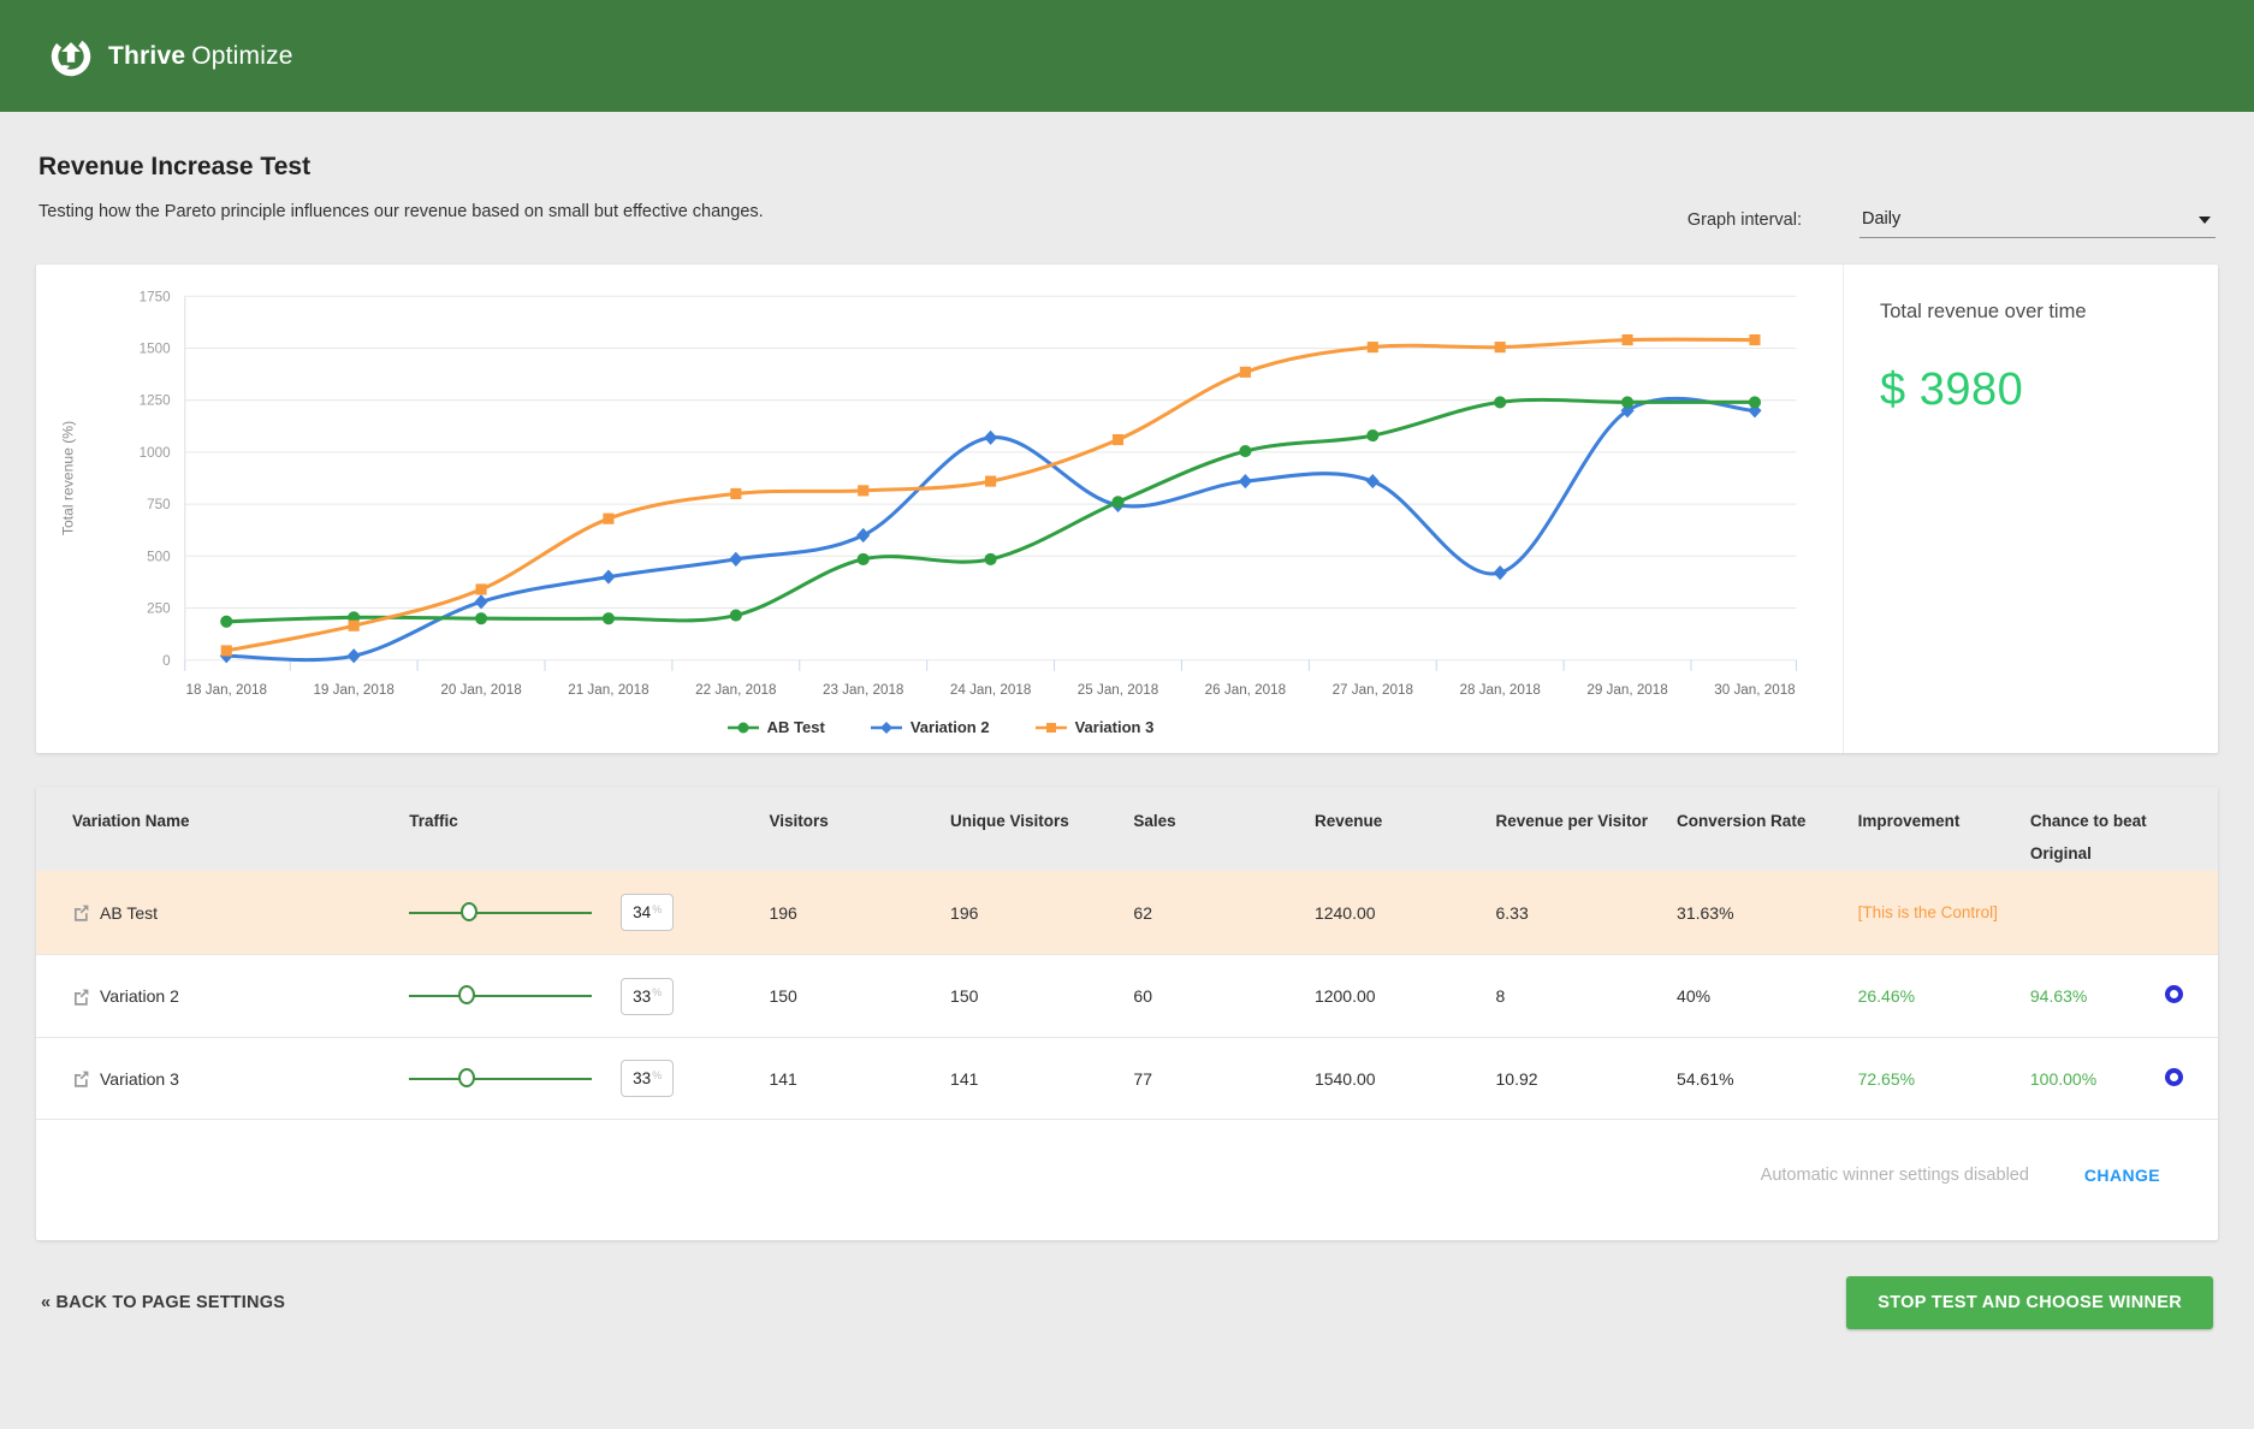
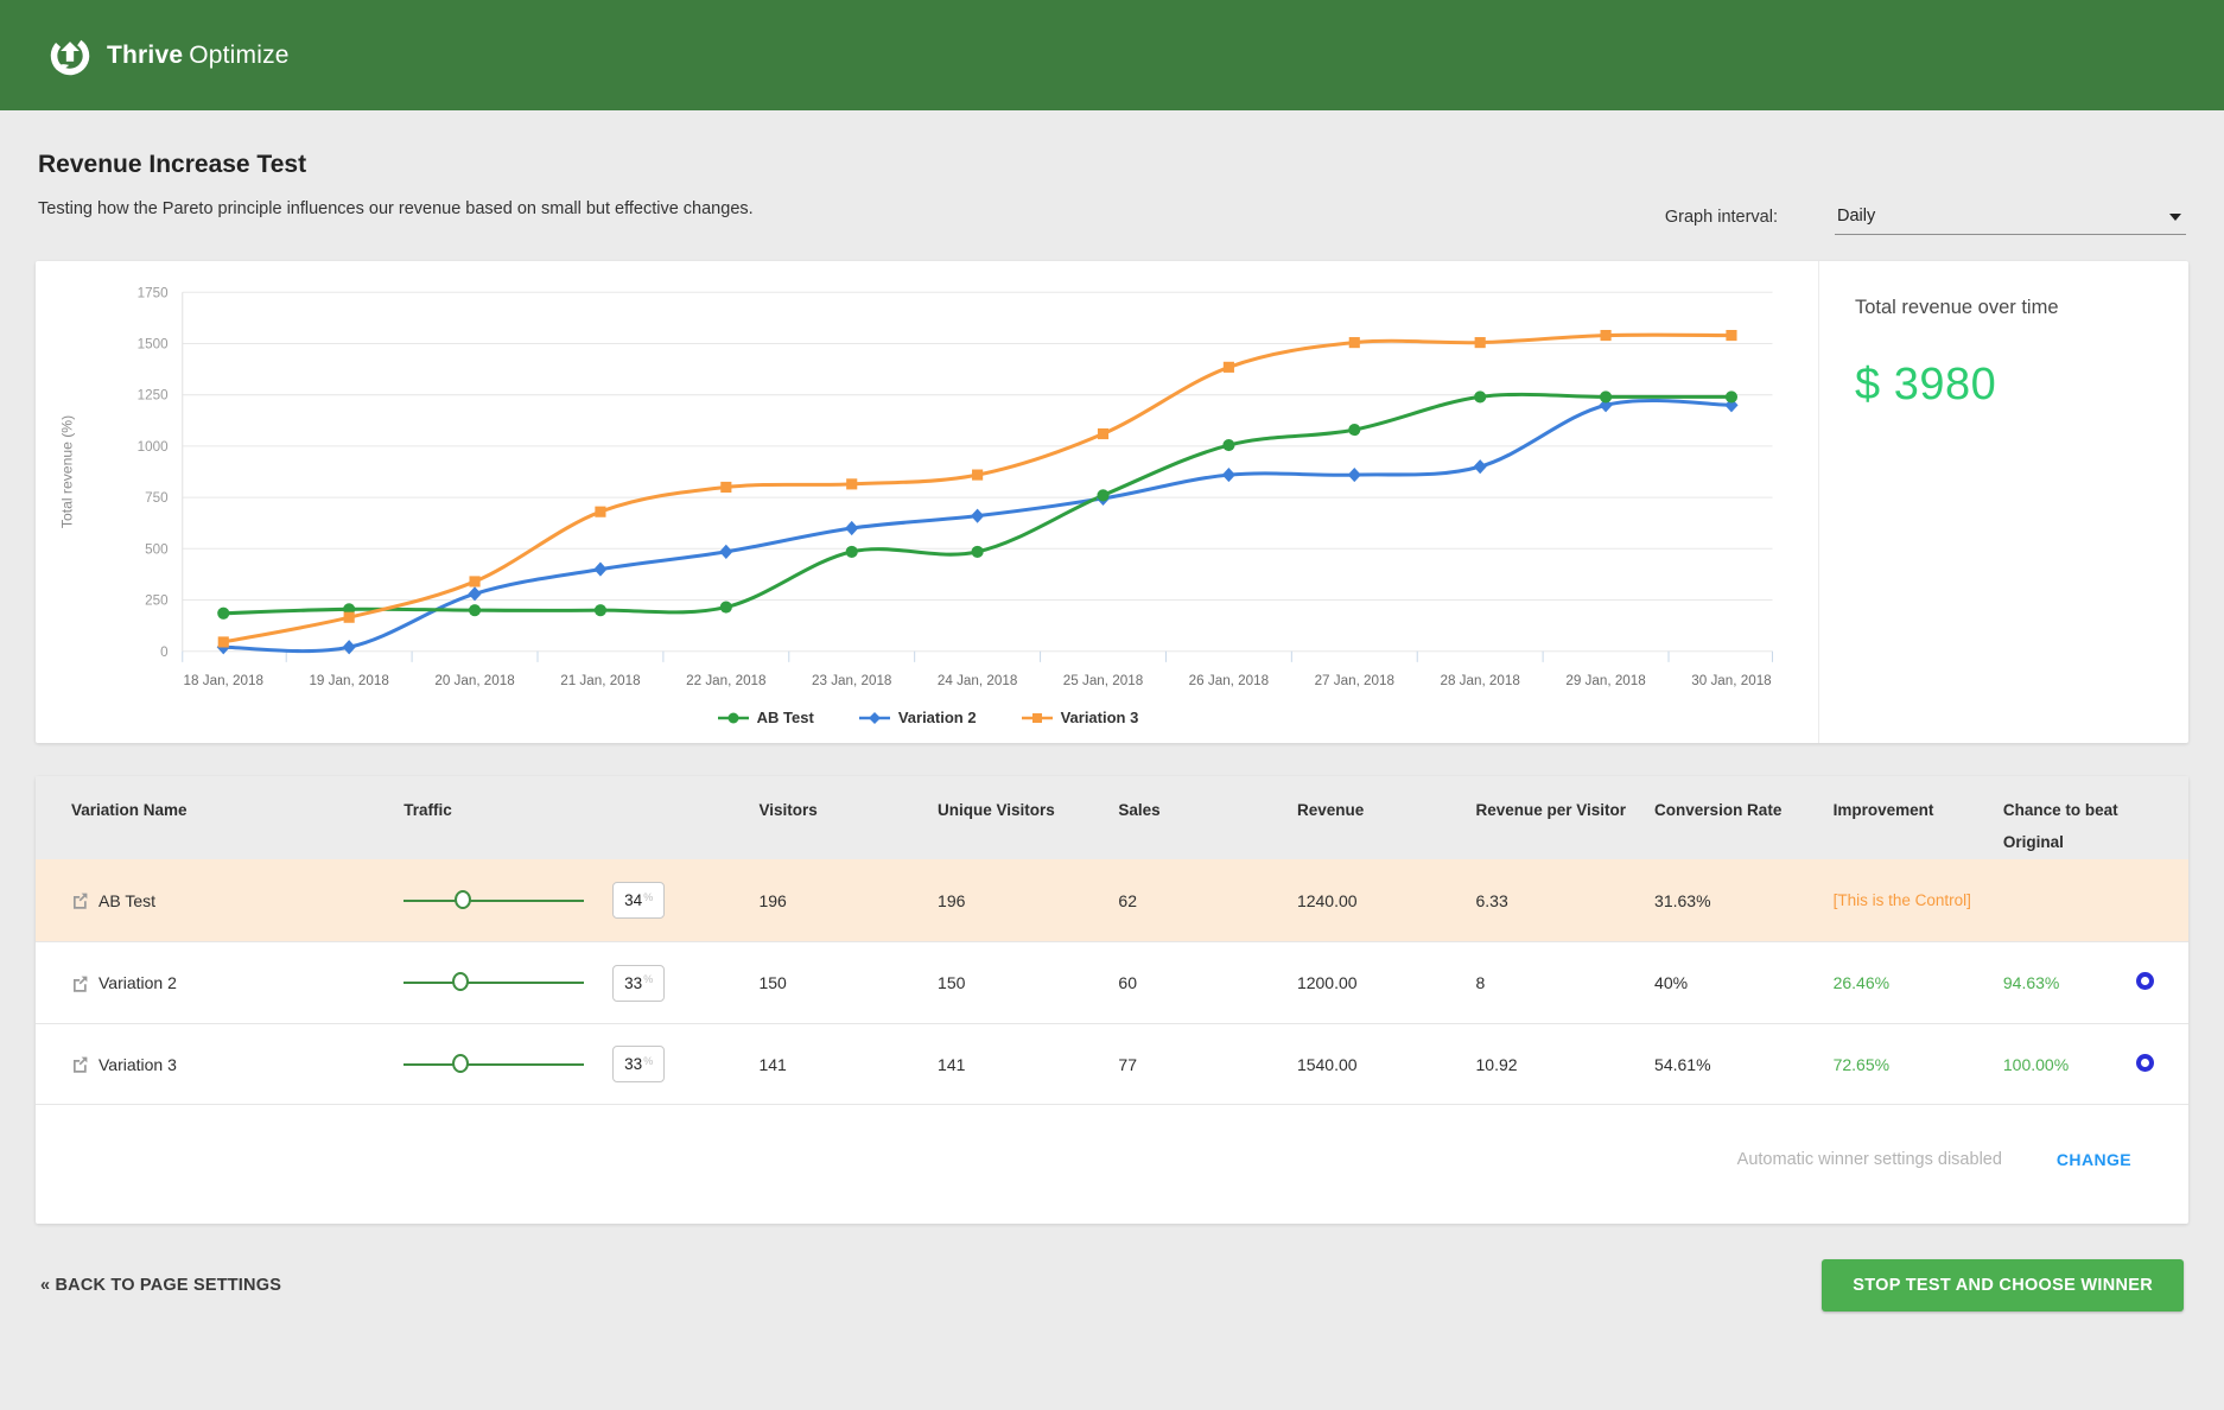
Variation 2/24 Jan, 2018: 1070 -> 660
Variation 2/28 Jan, 2018: 420 -> 900
